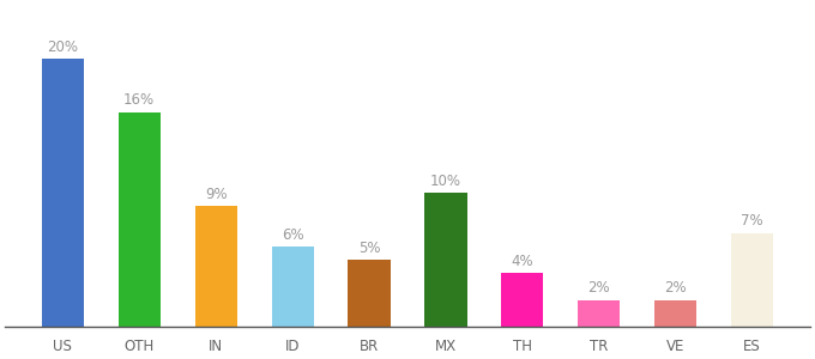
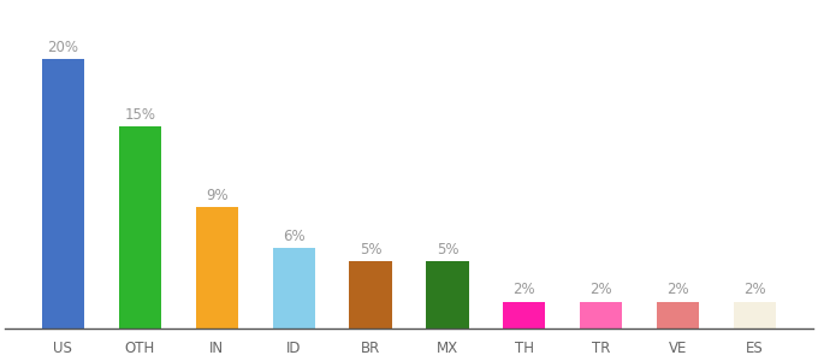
OTH: 16% -> 15%
MX: 10% -> 5%
TH: 4% -> 2%
ES: 7% -> 2%
